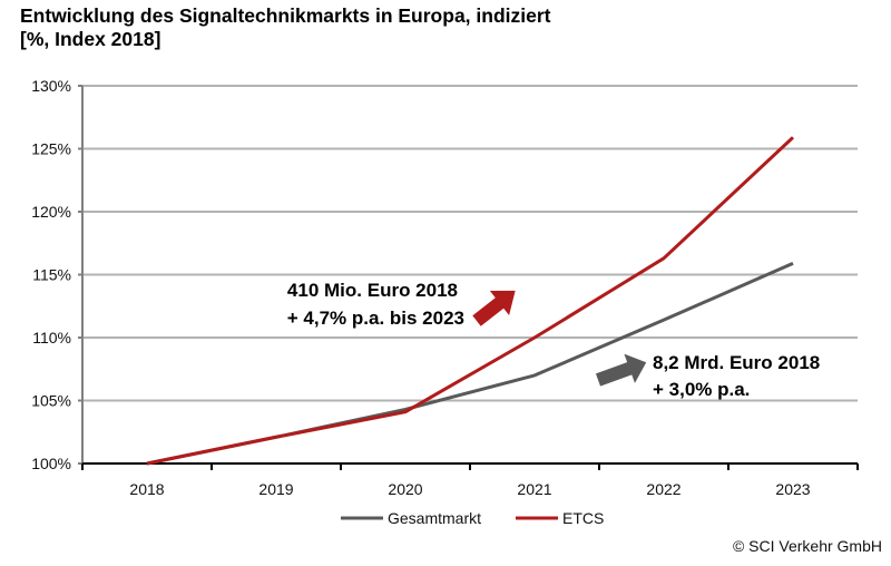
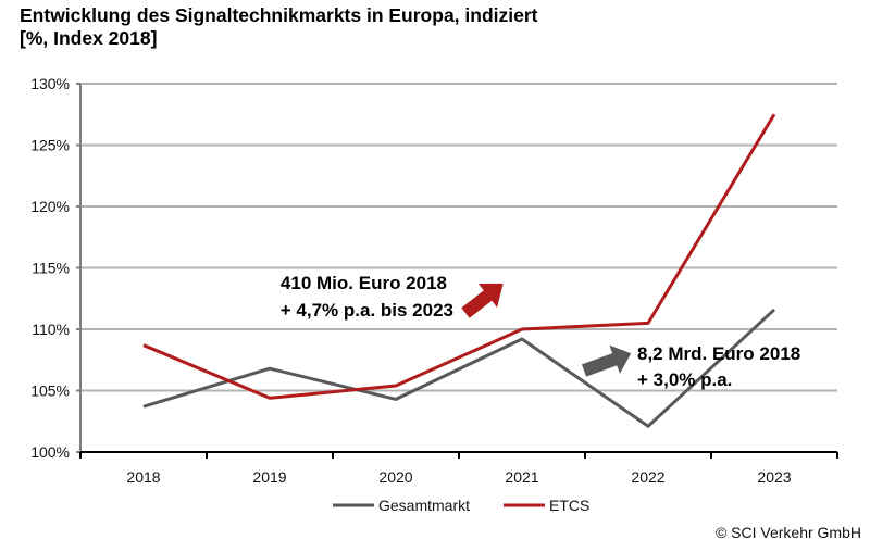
Gesamtmarkt/2018: 100.0% -> 103.7%
ETCS/2018: 100.0% -> 108.7%
Gesamtmarkt/2019: 102.1% -> 106.8%
ETCS/2019: 102.1% -> 104.4%
ETCS/2020: 104.1% -> 105.4%
Gesamtmarkt/2021: 107.0% -> 109.2%
Gesamtmarkt/2022: 111.4% -> 102.1%
ETCS/2022: 116.3% -> 110.5%
Gesamtmarkt/2023: 115.9% -> 111.6%
ETCS/2023: 125.9% -> 127.5%
